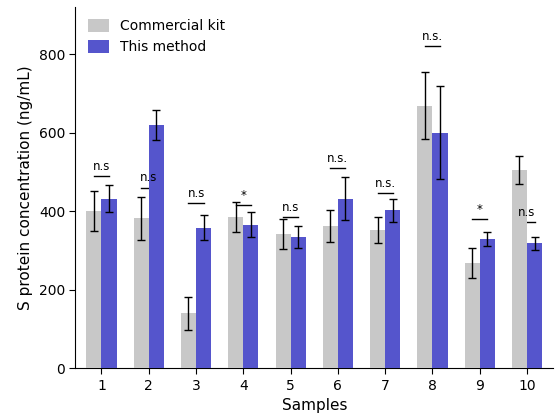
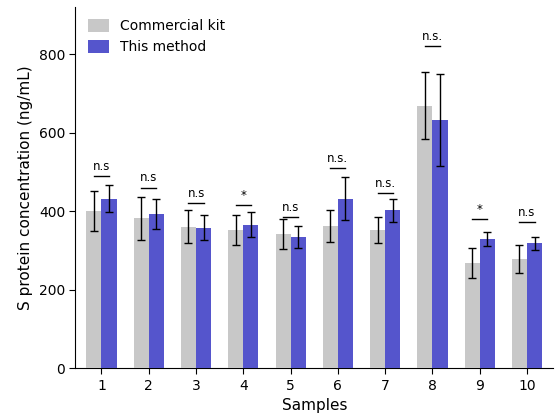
This method/2: 620 -> 392
Commercial kit/3: 140 -> 360
Commercial kit/4: 385 -> 352
This method/8: 600 -> 632
Commercial kit/10: 505 -> 278
